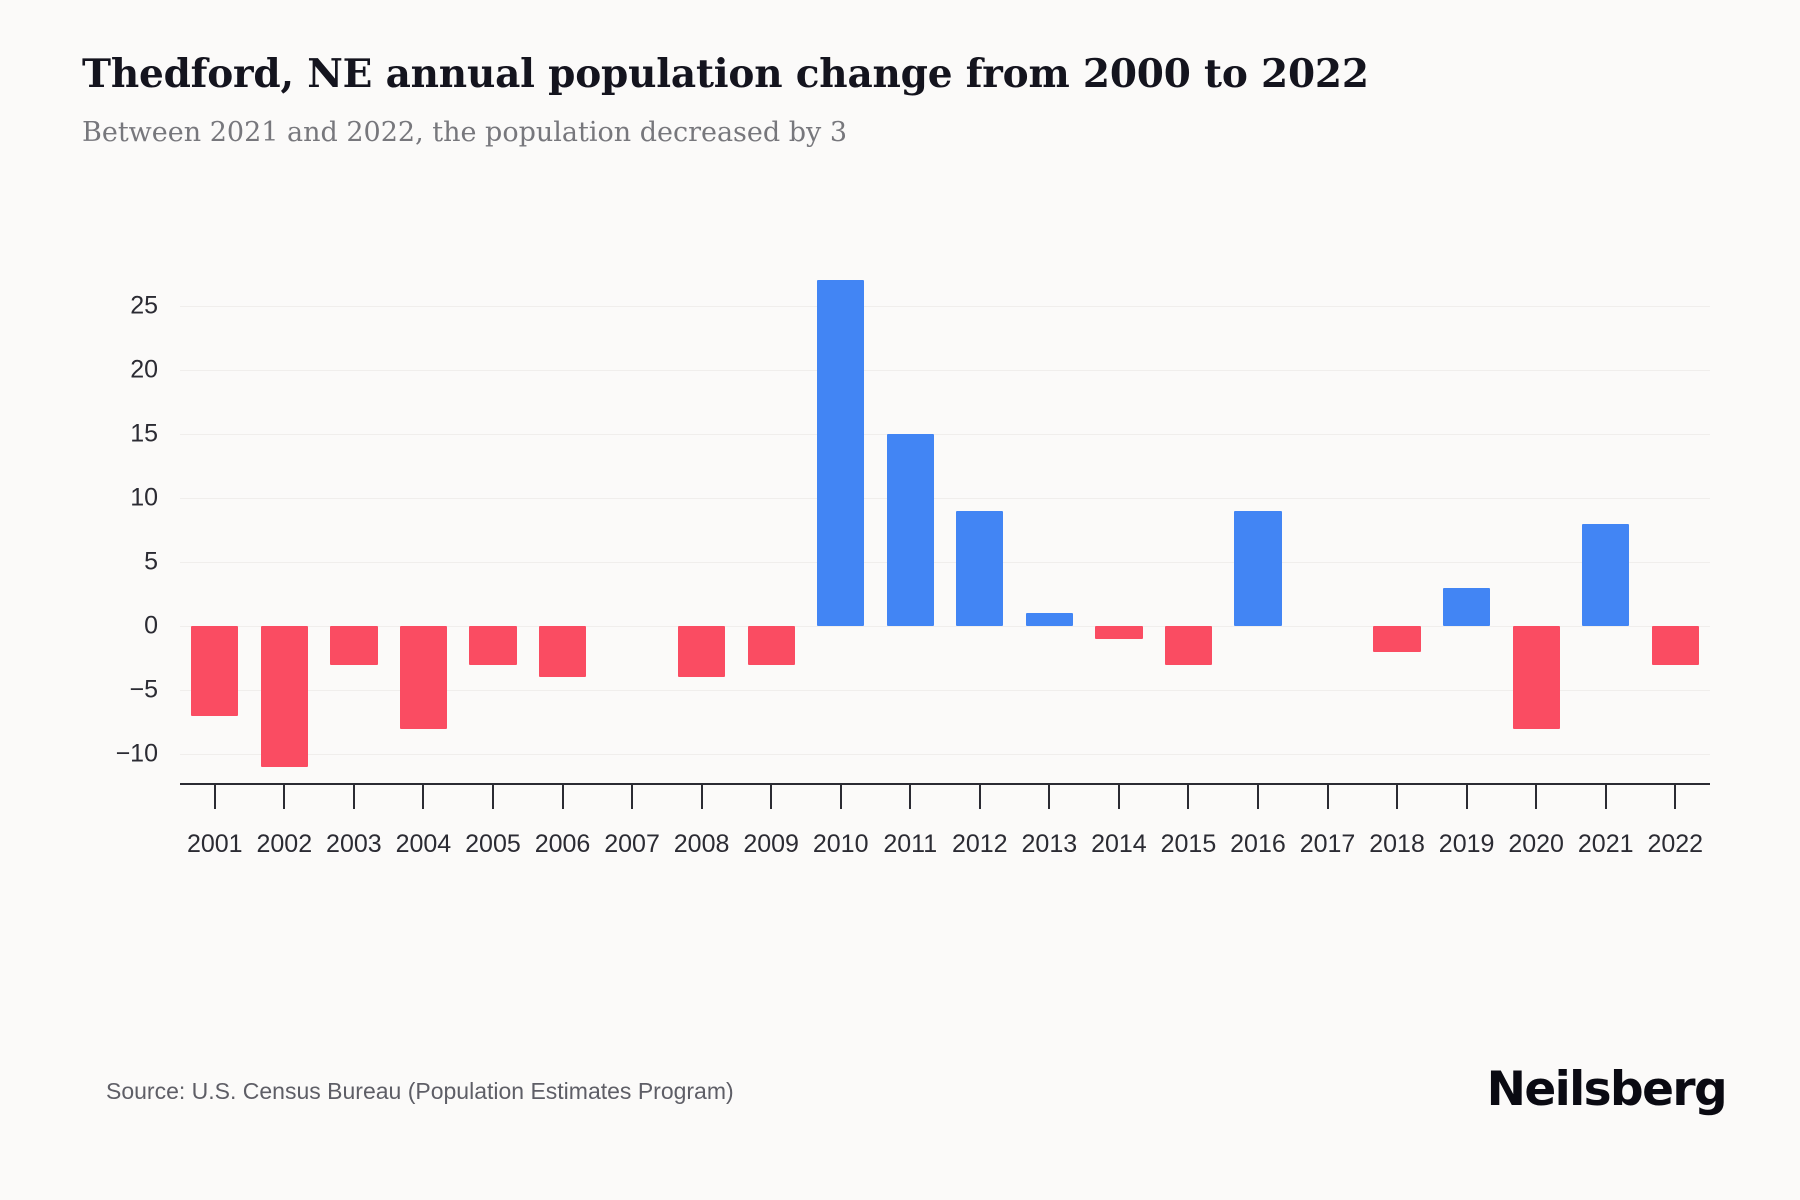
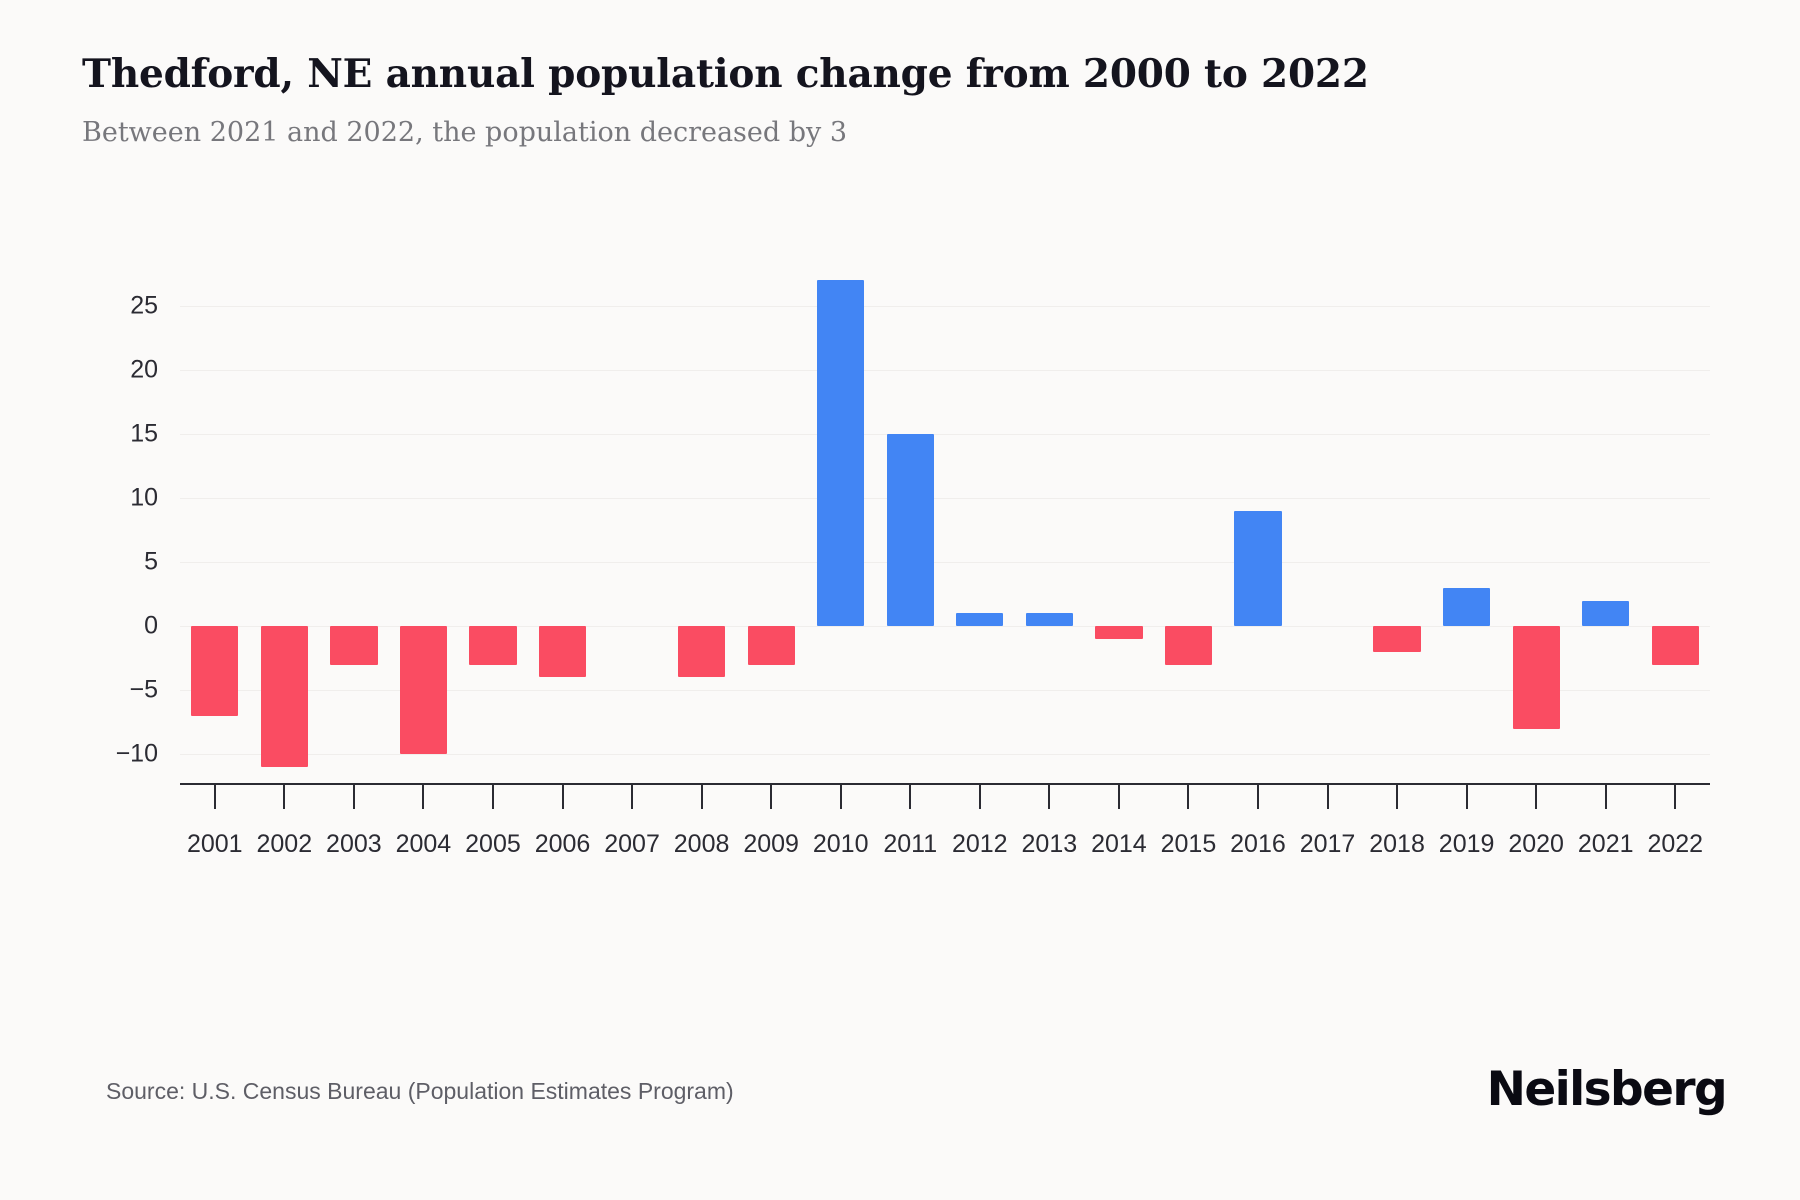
2004: -8 -> -10
2012: 9 -> 1
2021: 8 -> 2
